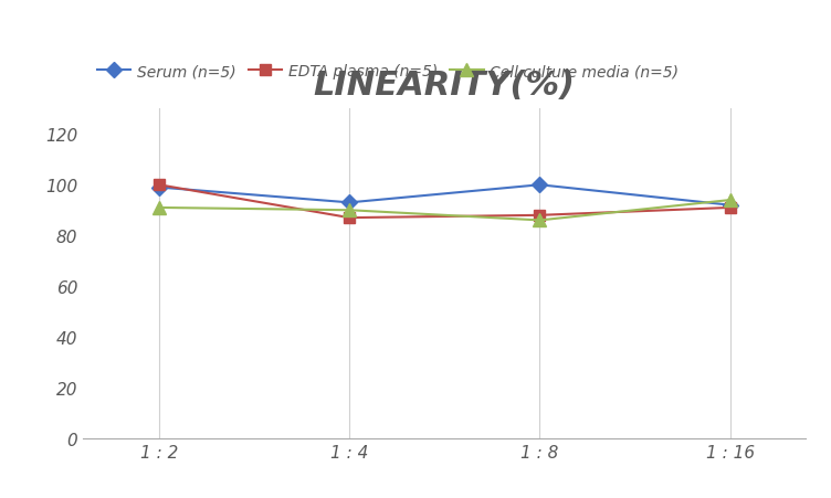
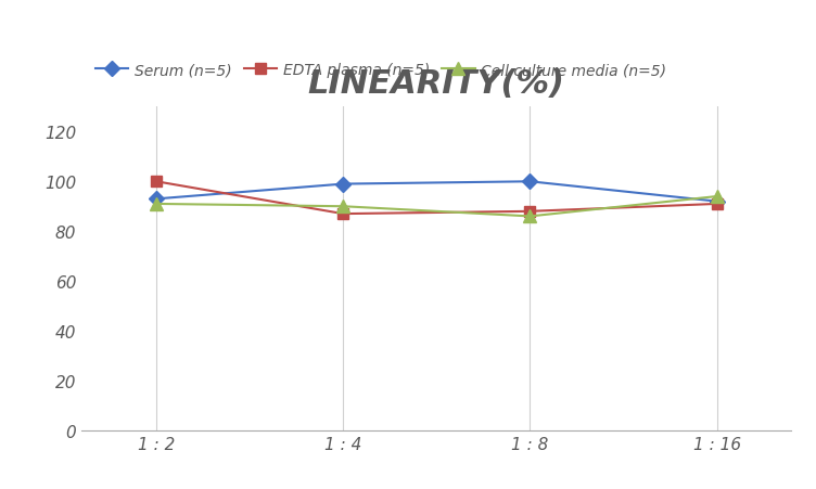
Serum (n=5)/1 : 2: 99 -> 93
Serum (n=5)/1 : 4: 93 -> 99
